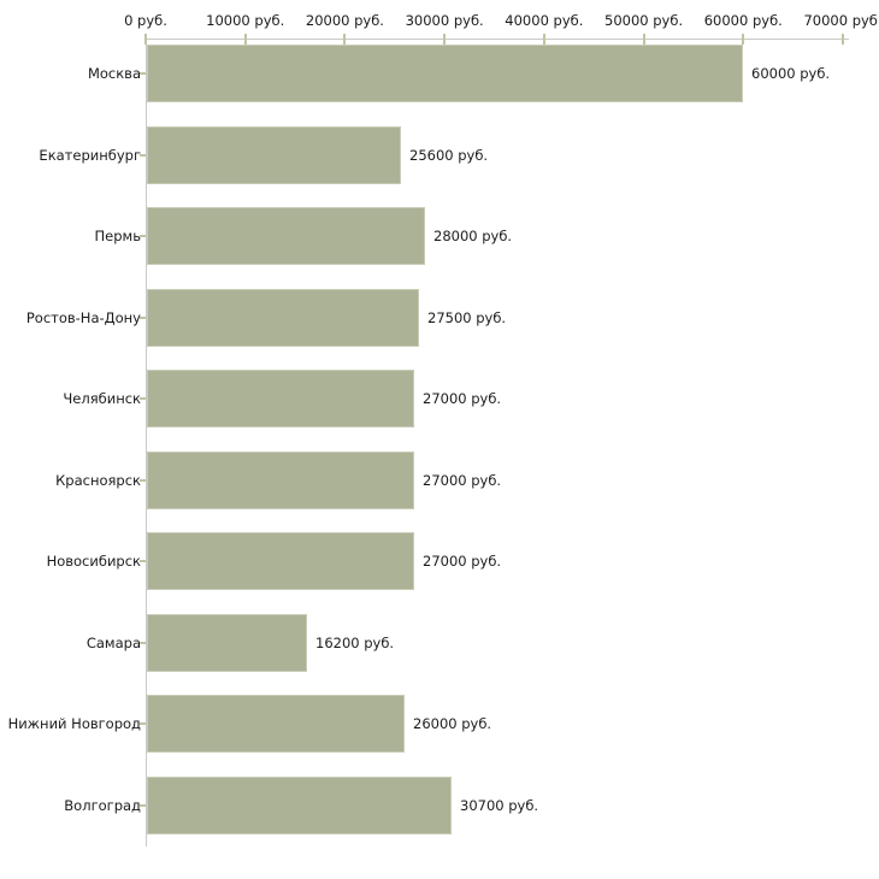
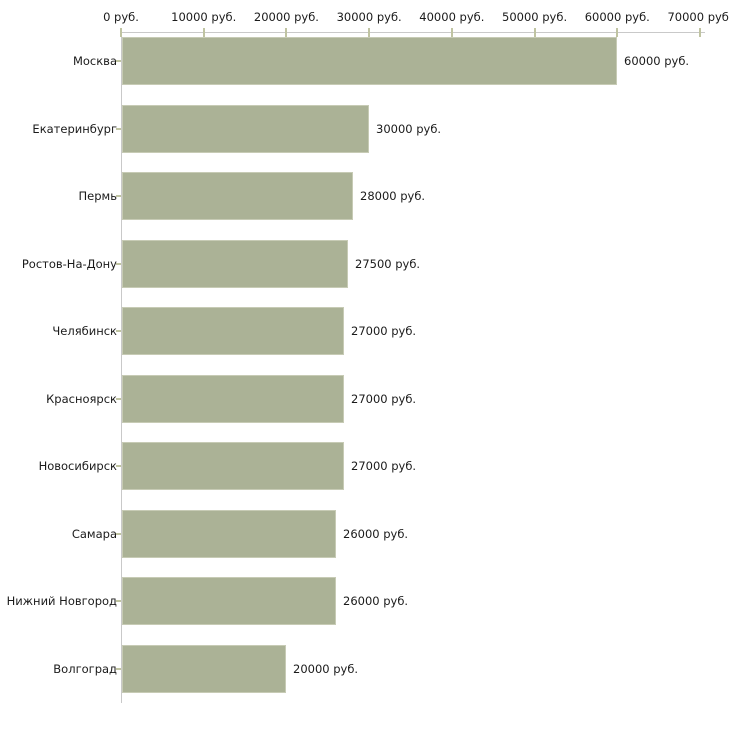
Екатеринбург: 25600 -> 30000
Самара: 16200 -> 26000
Волгоград: 30700 -> 20000
